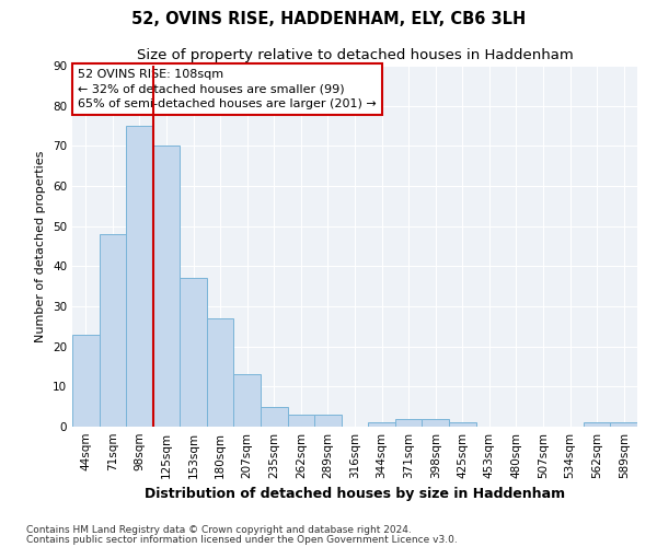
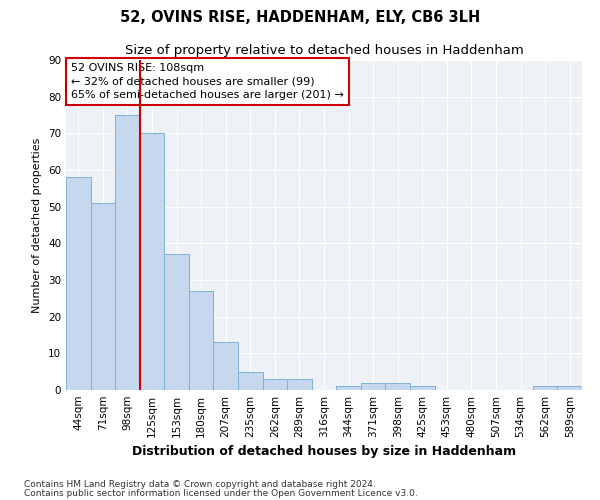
44sqm: 23 -> 58
71sqm: 48 -> 51
